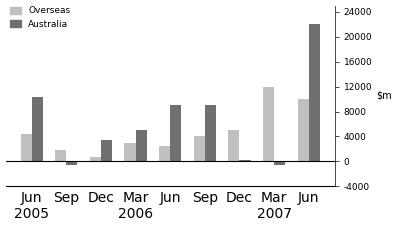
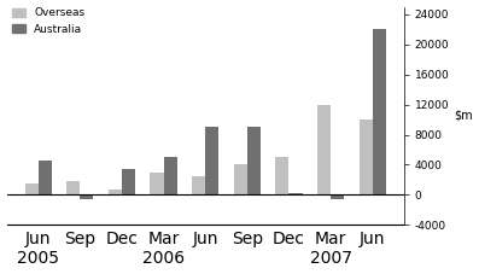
Overseas/Jun 2005: 4400 -> 1500
Australia/Jun 2005: 10400 -> 4500
